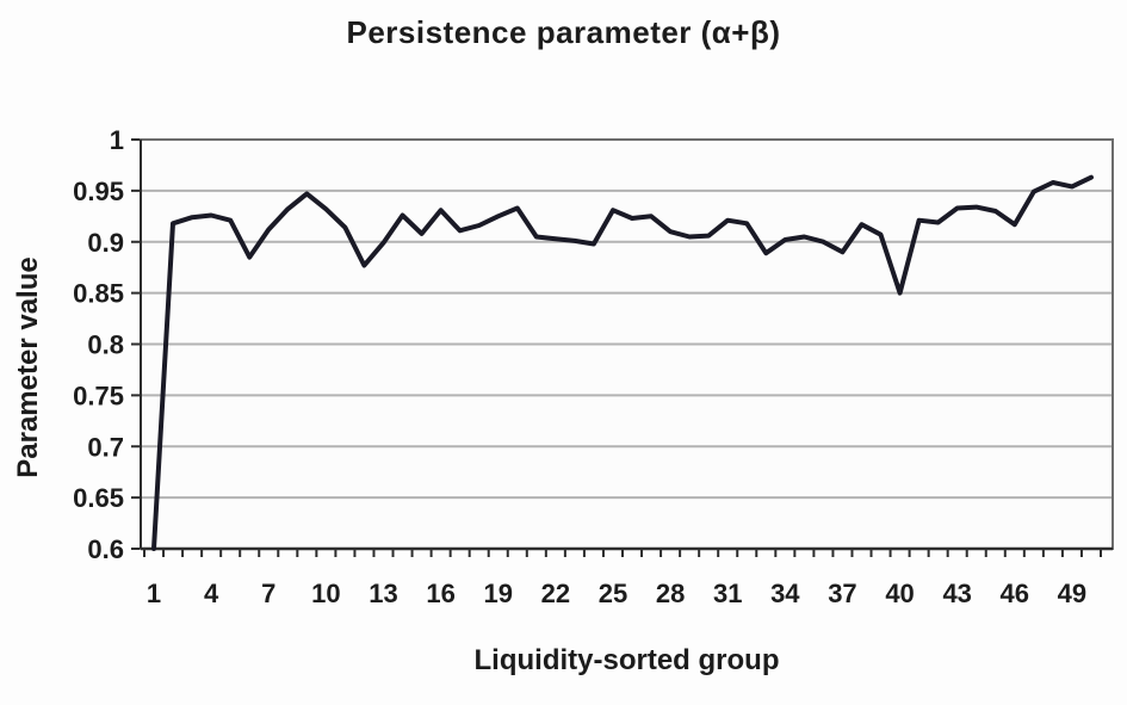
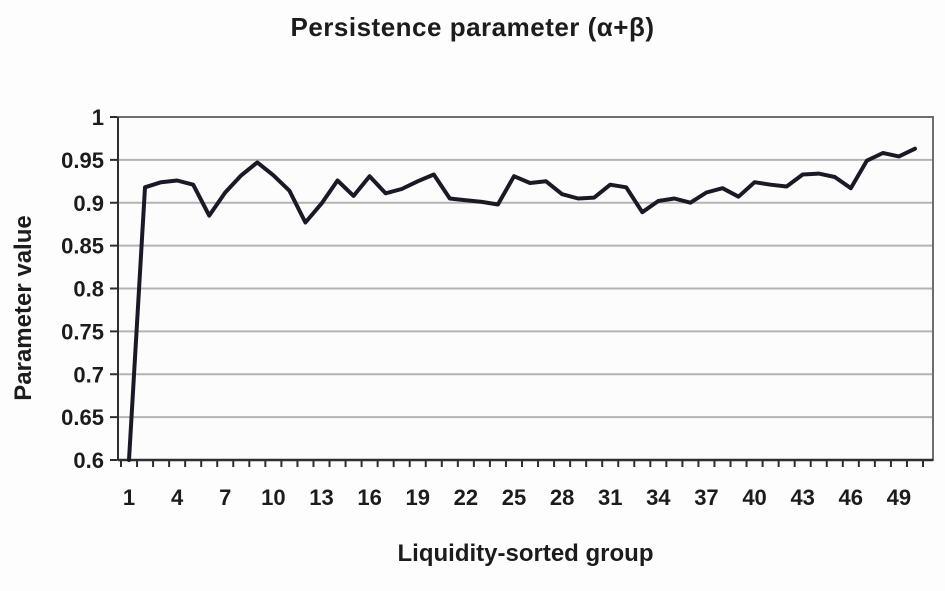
37: 0.89 -> 0.91
40: 0.85 -> 0.92
